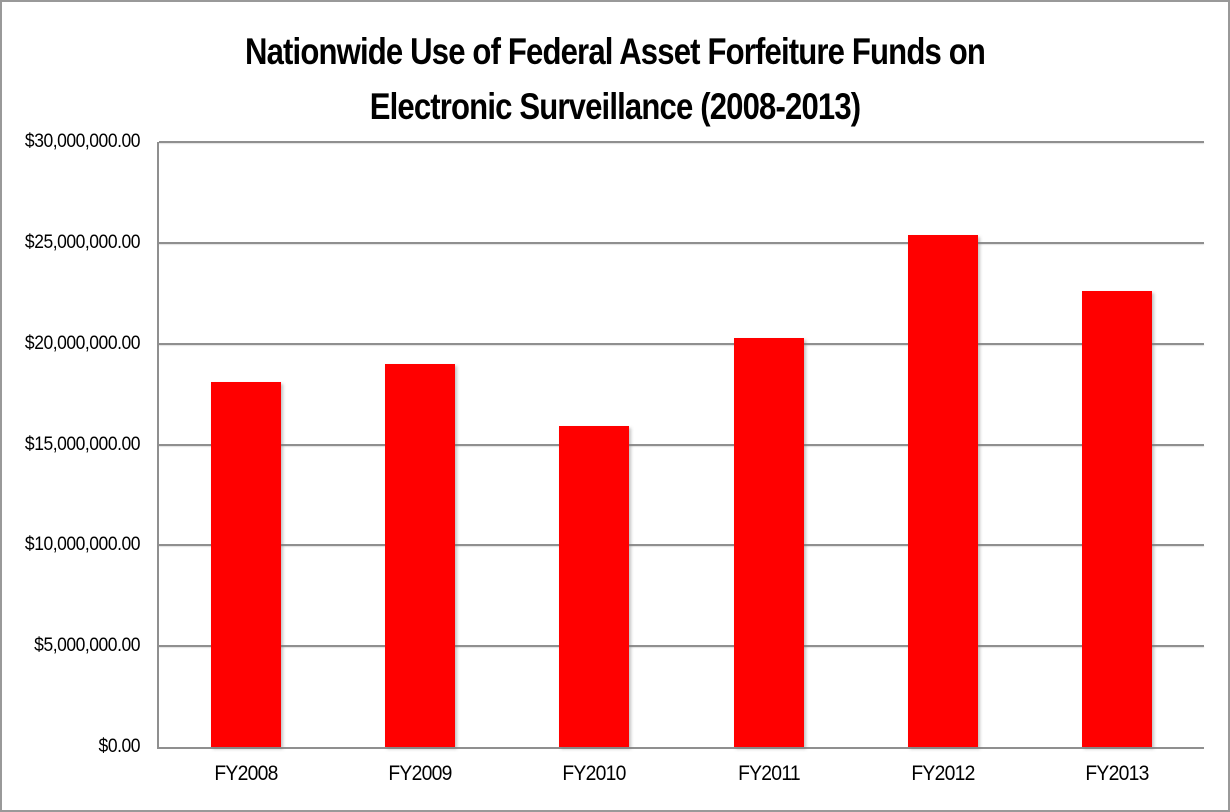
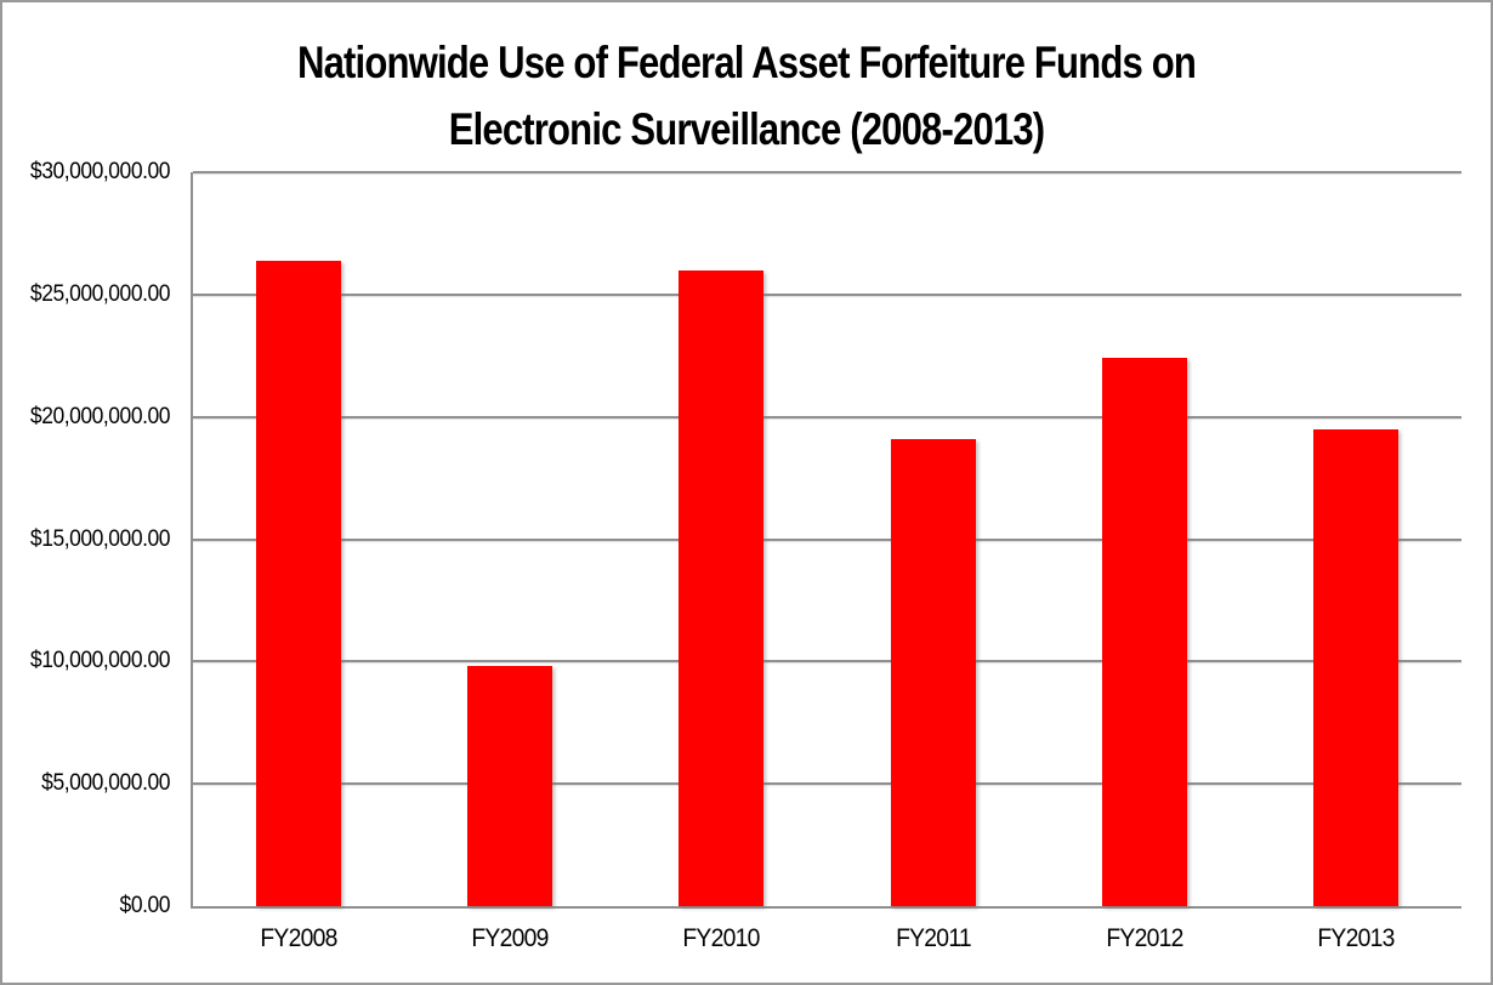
FY2008: $18100000 -> $26400000
FY2009: $19000000 -> $9800000
FY2010: $15900000 -> $26000000
FY2011: $20300000 -> $19100000
FY2012: $25400000 -> $22400000
FY2013: $22600000 -> $19500000
